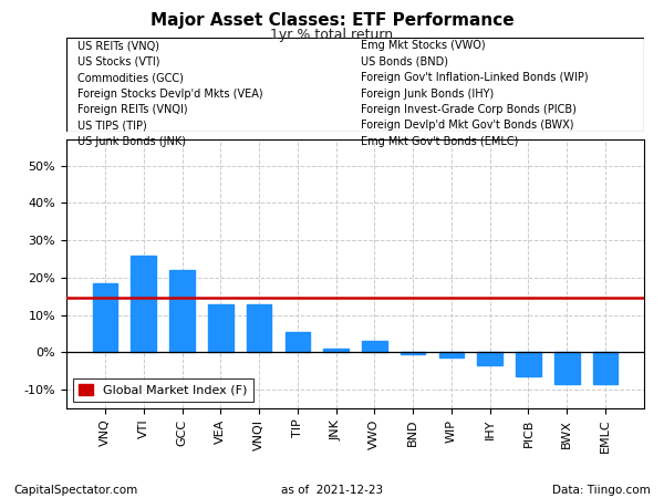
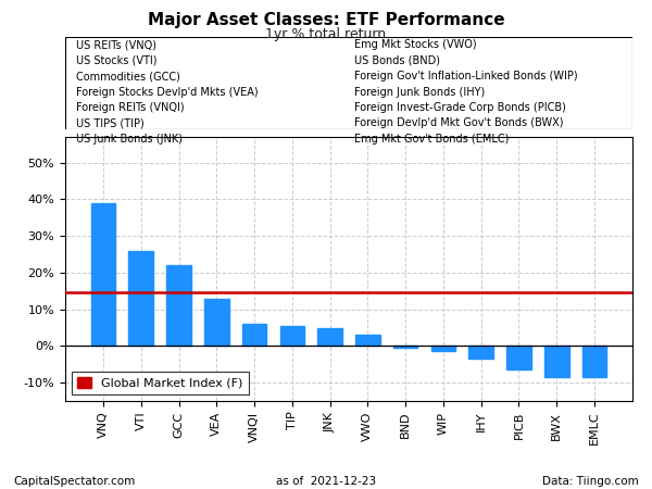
VNQ: 18.5% -> 39.0%
VNQI: 13.0% -> 6.0%
JNK: 1.0% -> 5.0%
